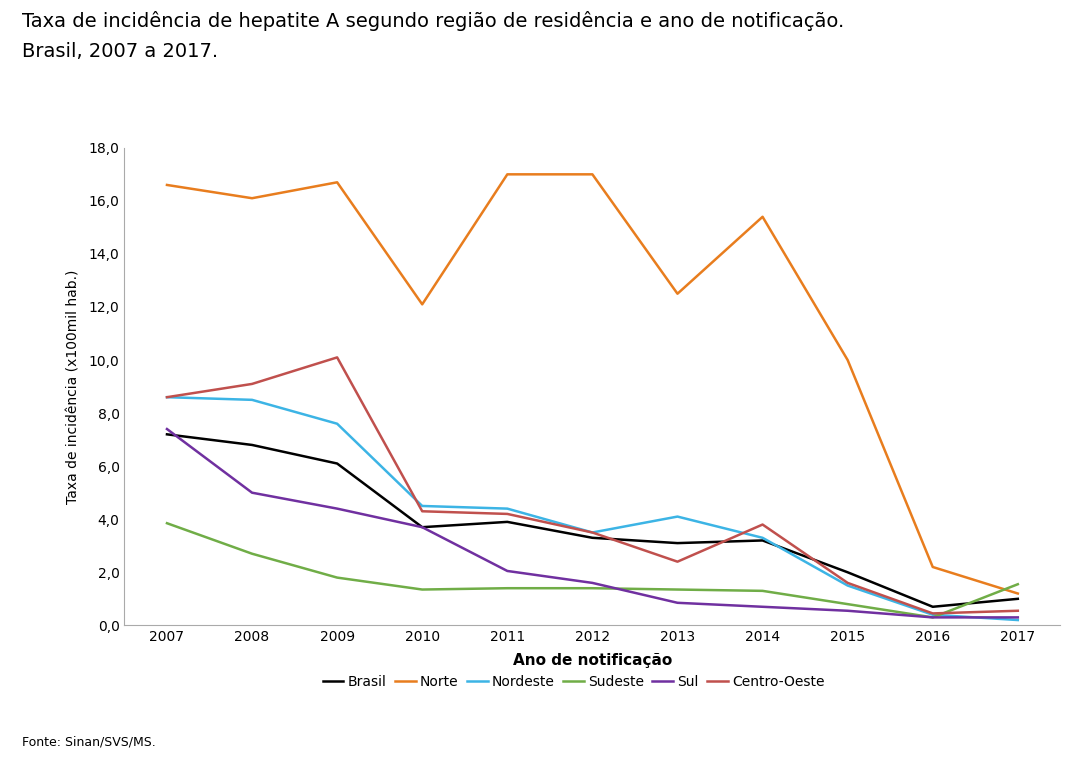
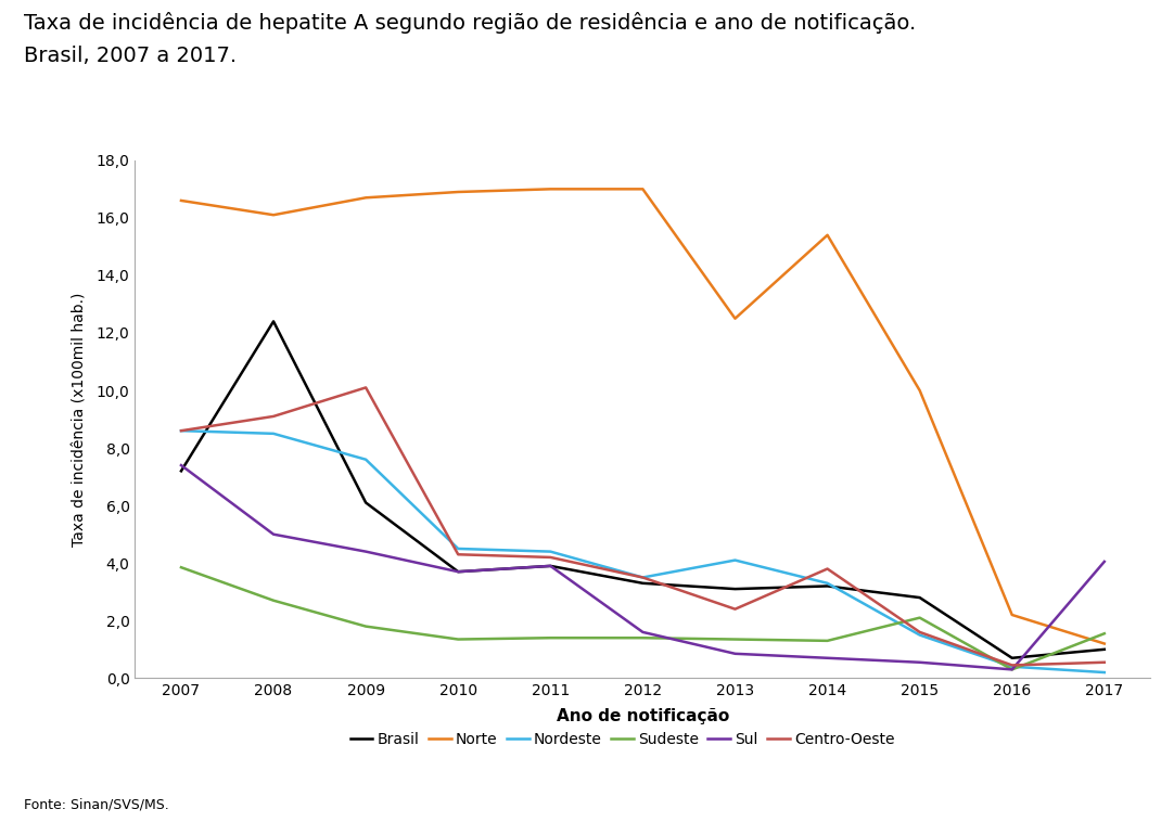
Brasil/2008: 6,8 -> 12,4
Norte/2010: 12,1 -> 16,9
Sul/2011: 2,05 -> 3,90
Brasil/2015: 2,0 -> 2,8
Sudeste/2015: 0,80 -> 2,10
Sul/2017: 0,30 -> 4,05
